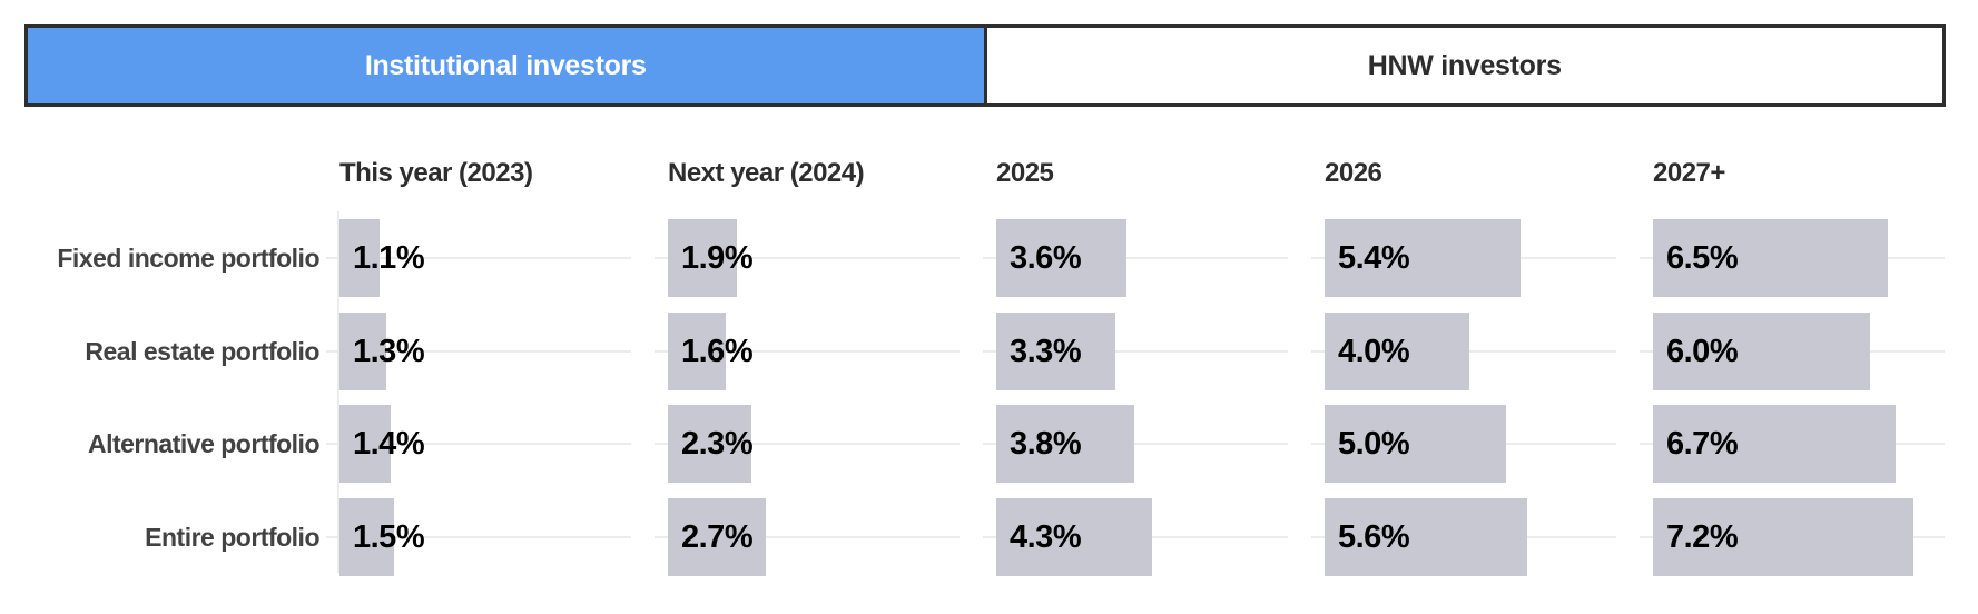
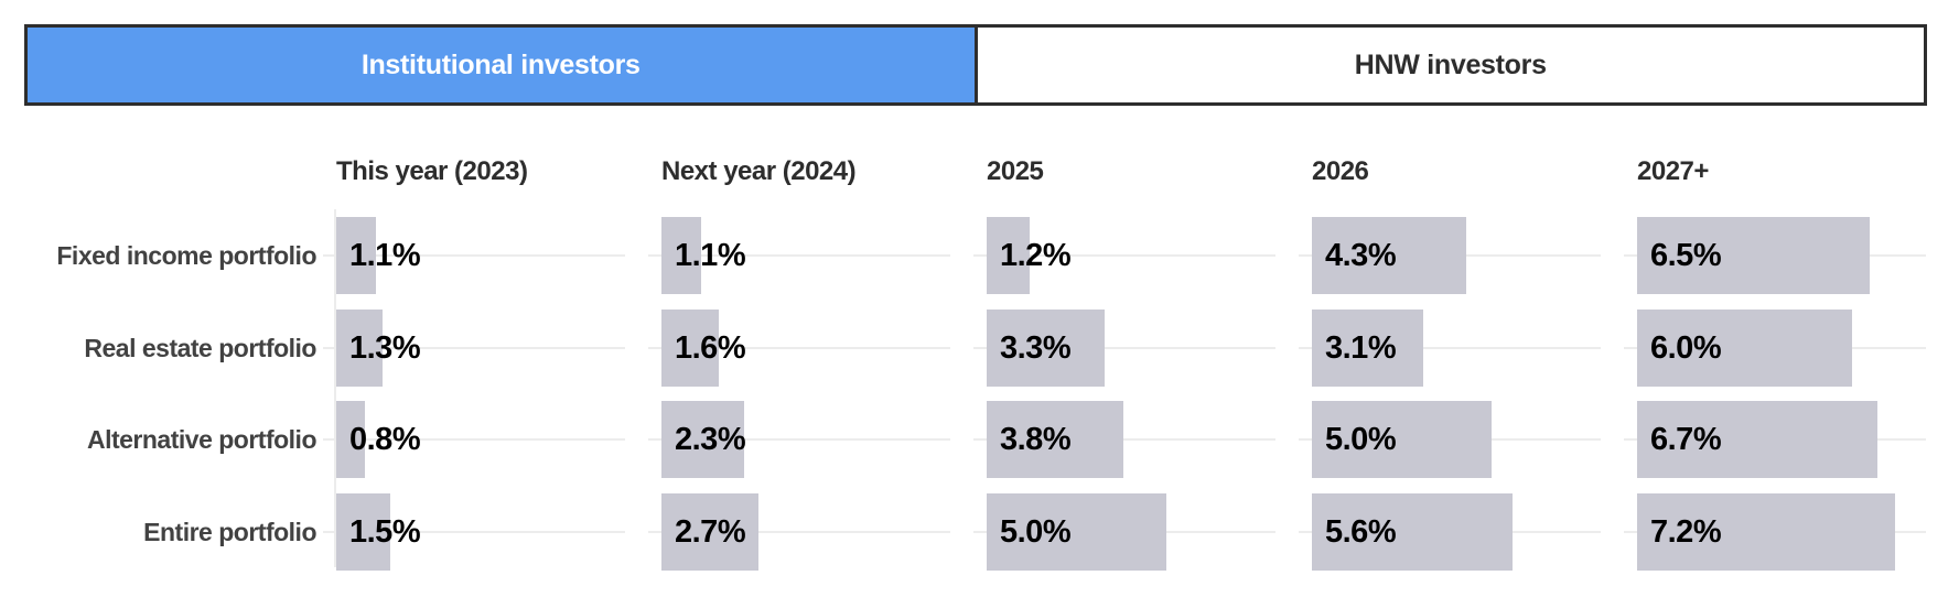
Next year (2024)/Fixed income portfolio: 1.9% -> 1.1%
2025/Fixed income portfolio: 3.6% -> 1.2%
2026/Fixed income portfolio: 5.4% -> 4.3%
2026/Real estate portfolio: 4.0% -> 3.1%
This year (2023)/Alternative portfolio: 1.4% -> 0.8%
2025/Entire portfolio: 4.3% -> 5.0%
